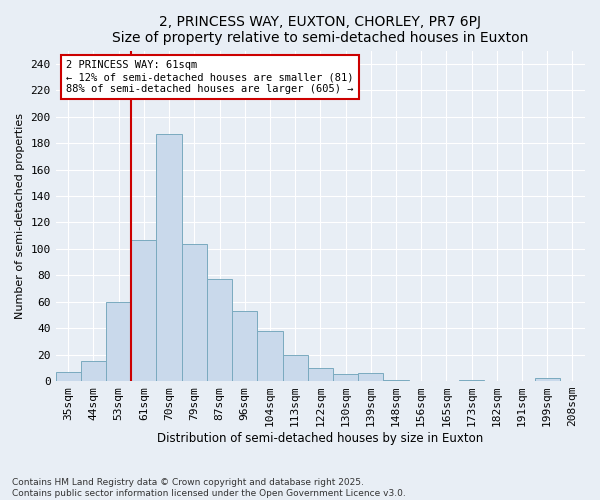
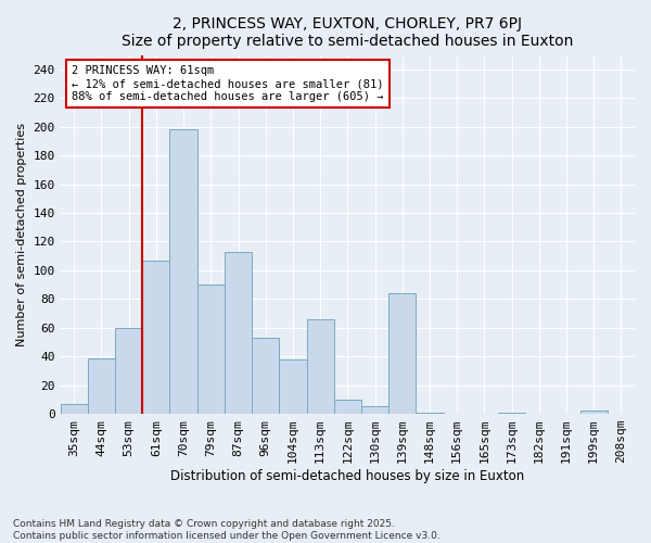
44sqm: 15 -> 39
70sqm: 187 -> 198
79sqm: 104 -> 90
87sqm: 77 -> 113
113sqm: 20 -> 66
139sqm: 6 -> 84
